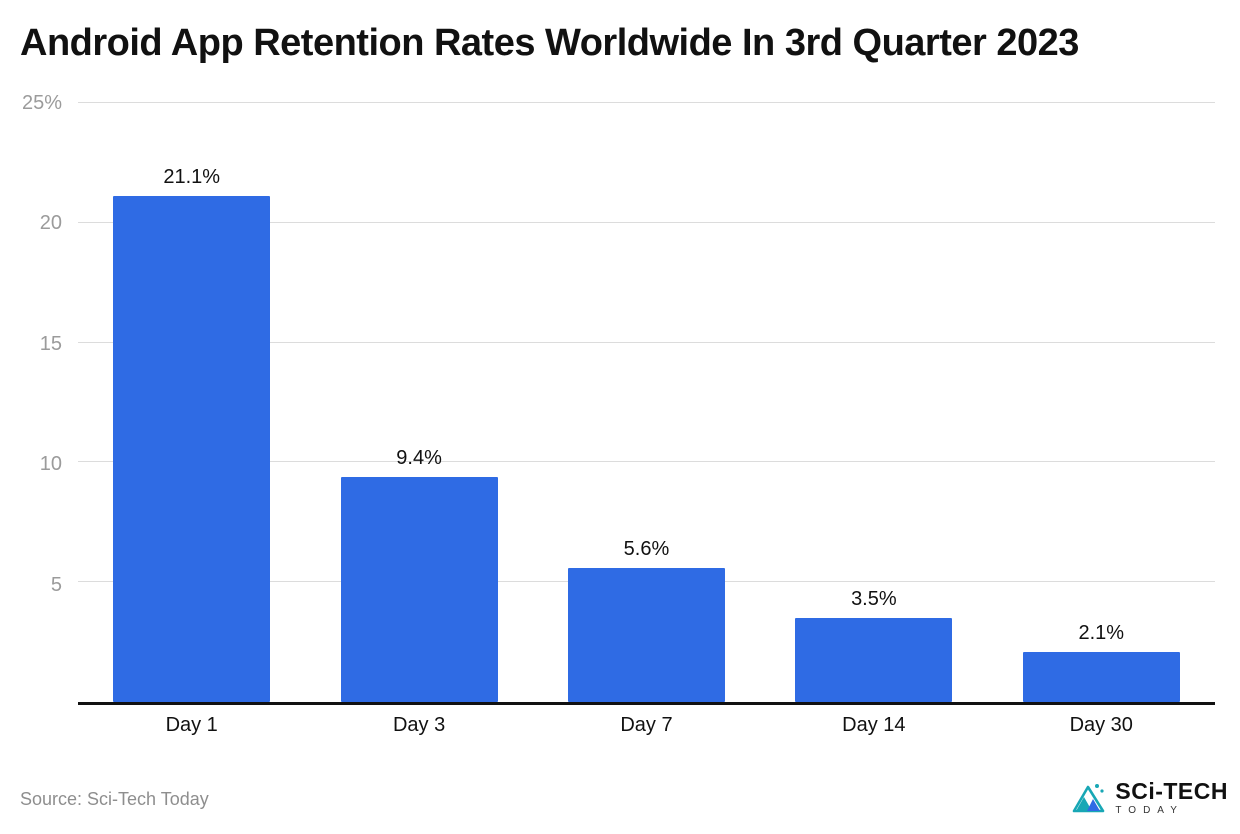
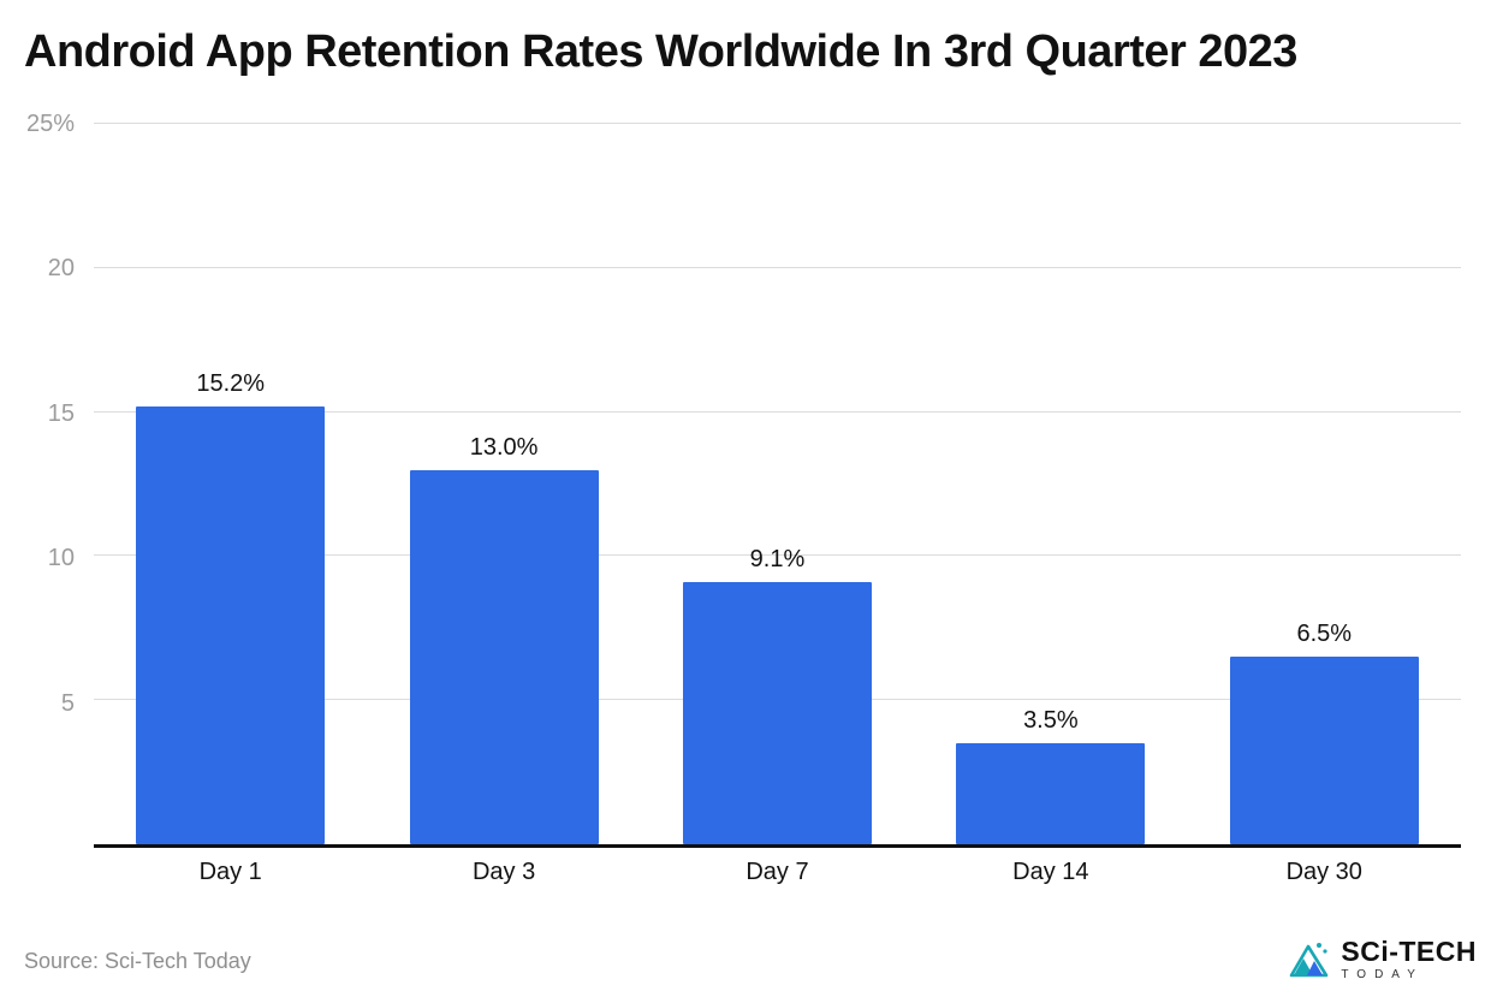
Day 1: 21.1% -> 15.2%
Day 3: 9.4% -> 13.0%
Day 7: 5.6% -> 9.1%
Day 30: 2.1% -> 6.5%
